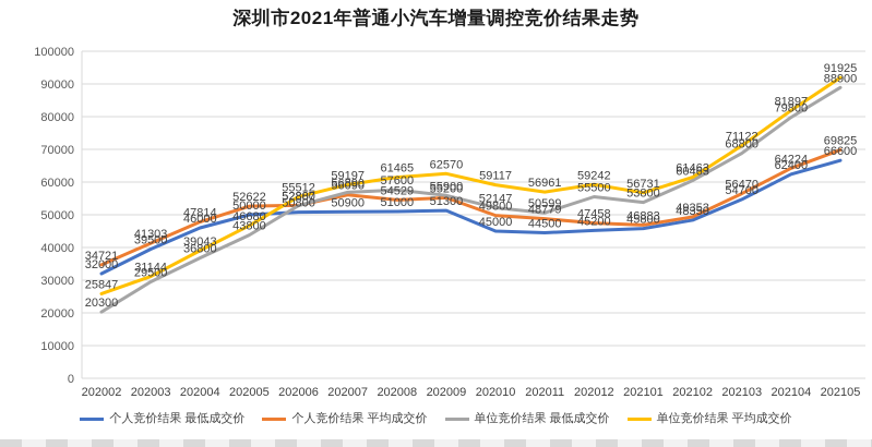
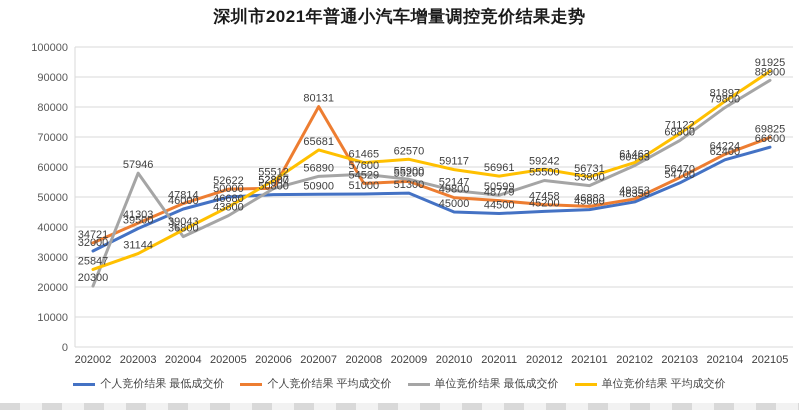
单位竞价结果 最低成交价/202003: 29500 -> 57946
个人竞价结果 平均成交价/202007: 56090 -> 80131
单位竞价结果 平均成交价/202007: 59197 -> 65681
